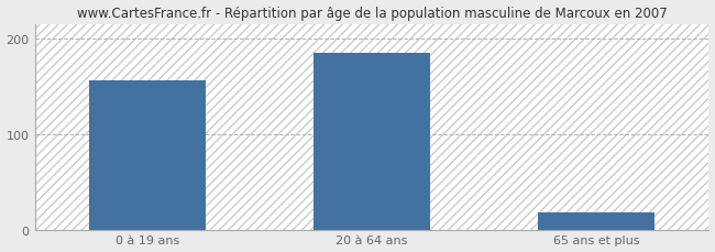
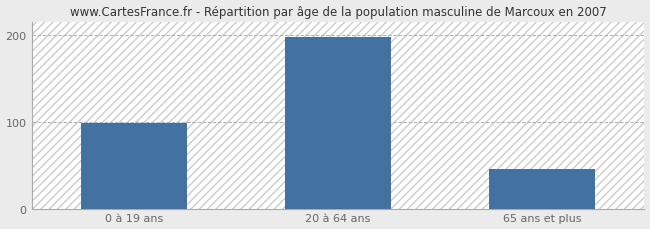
0 à 19 ans: 156 -> 98
20 à 64 ans: 184 -> 197
65 ans et plus: 18 -> 46
